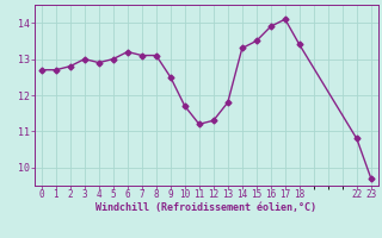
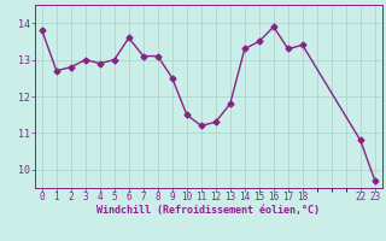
0: 12.7 -> 13.8
6: 13.2 -> 13.6
10: 11.7 -> 11.5
17: 14.1 -> 13.3
